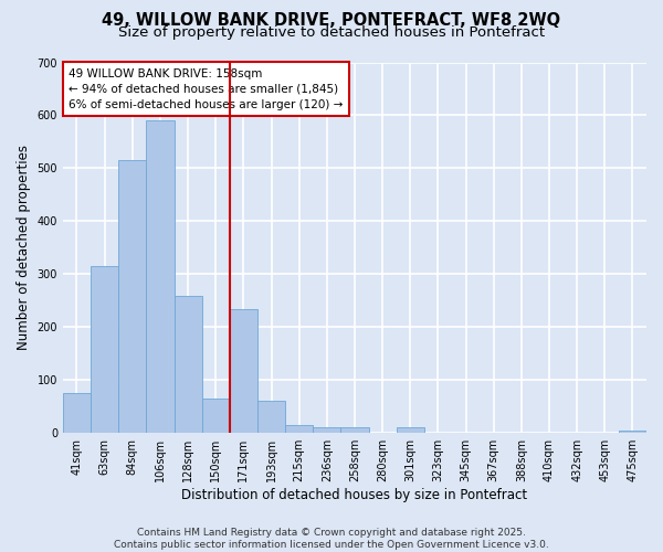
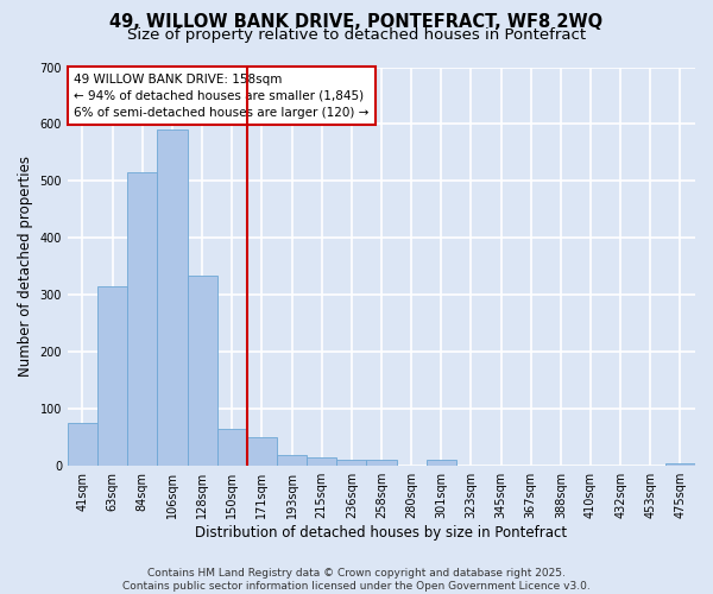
128sqm: 260 -> 335
171sqm: 235 -> 50
193sqm: 60 -> 20
